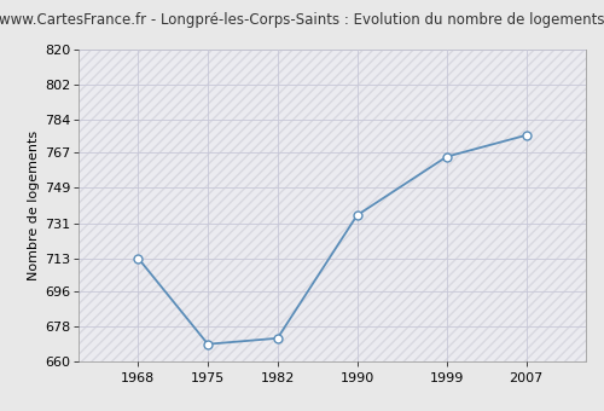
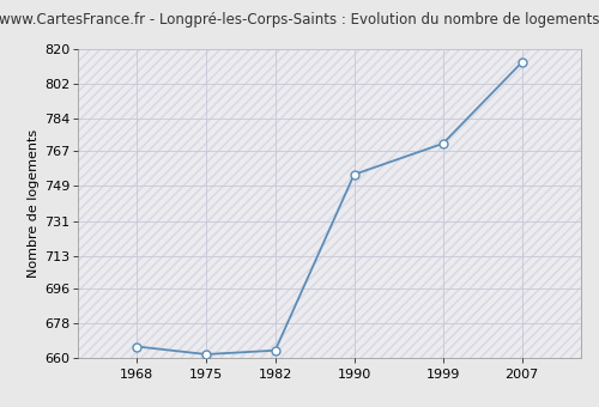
1968: 713 -> 666
1975: 669 -> 662
1982: 672 -> 664
1990: 735 -> 755
1999: 765 -> 771
2007: 776 -> 813
